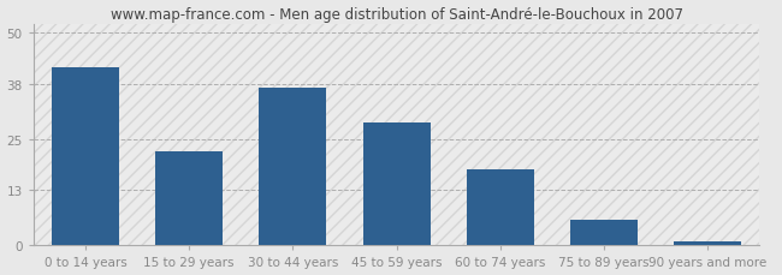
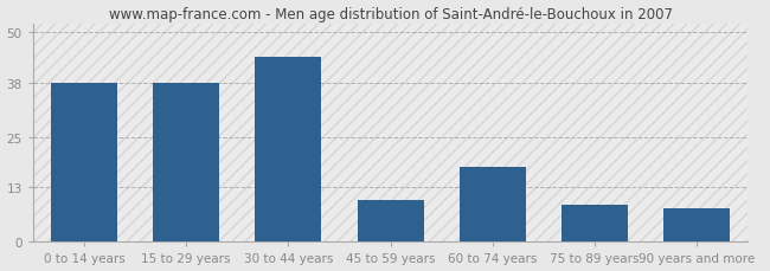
0 to 14 years: 42 -> 38
15 to 29 years: 22 -> 38
30 to 44 years: 37 -> 44
45 to 59 years: 29 -> 10
75 to 89 years: 6 -> 9
90 years and more: 1 -> 8
